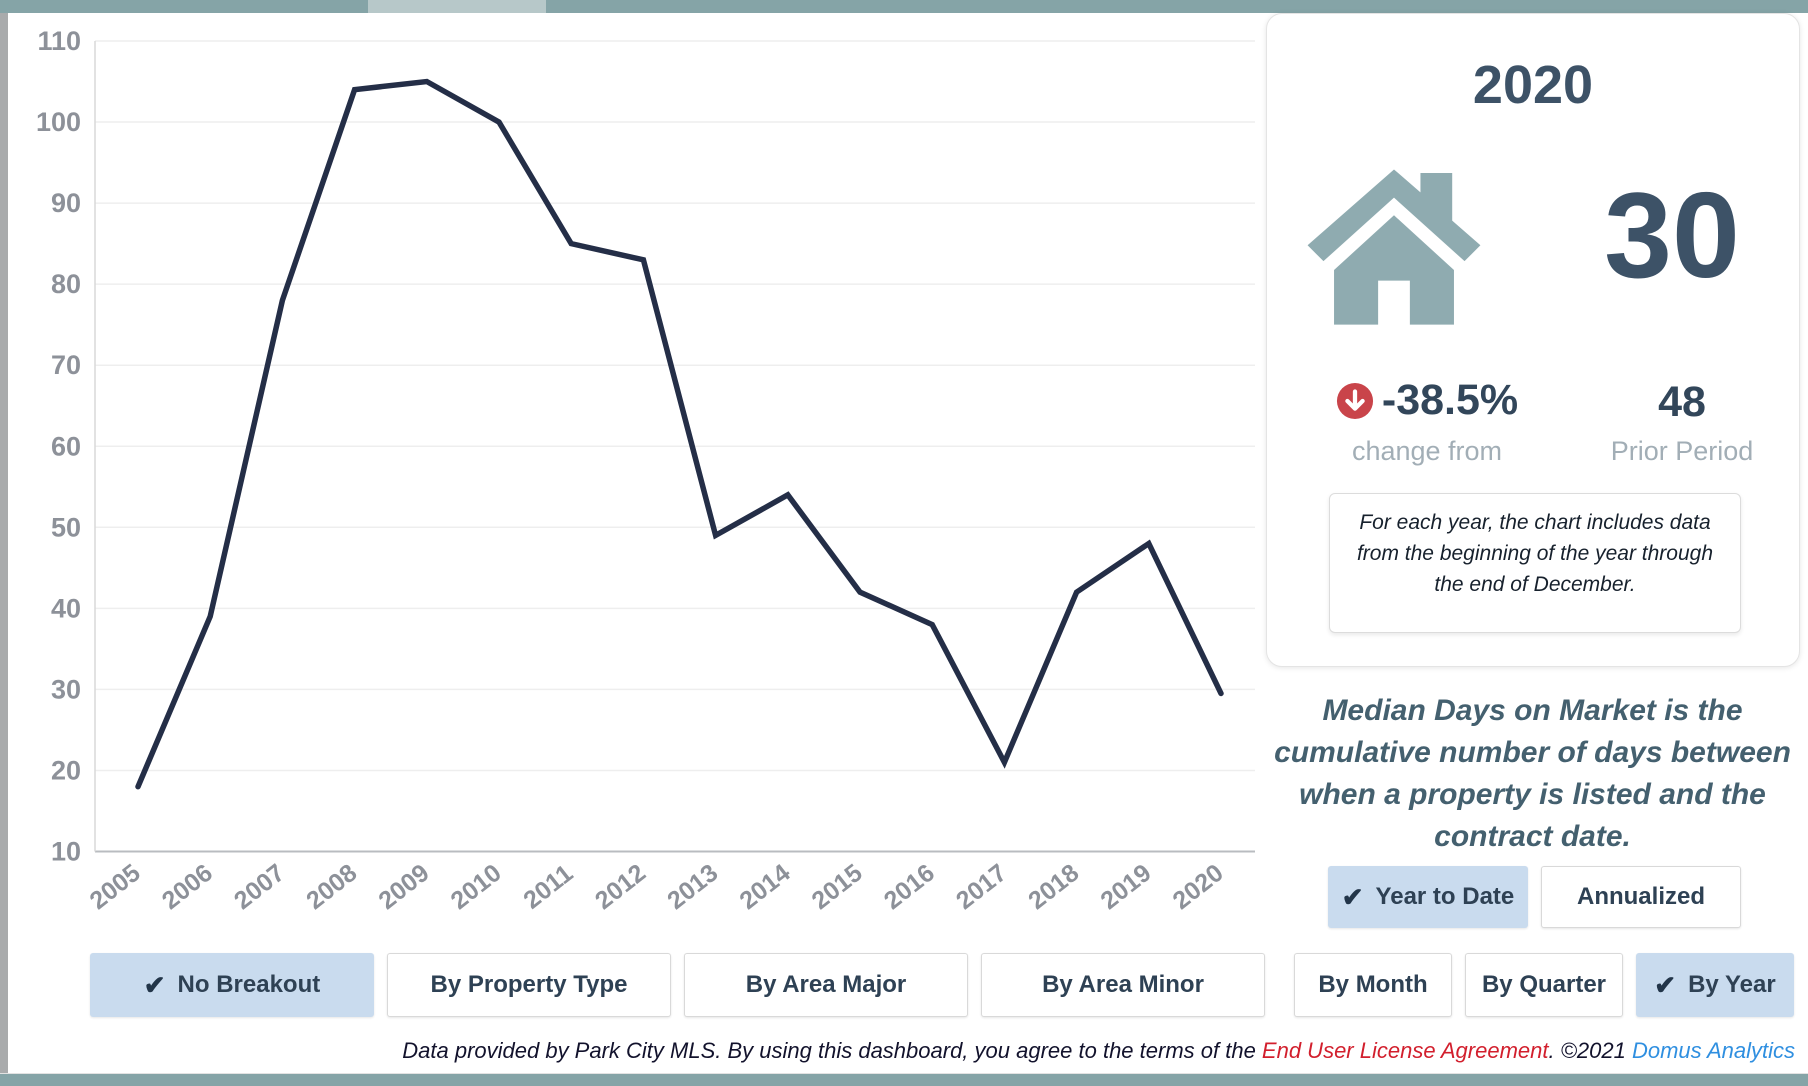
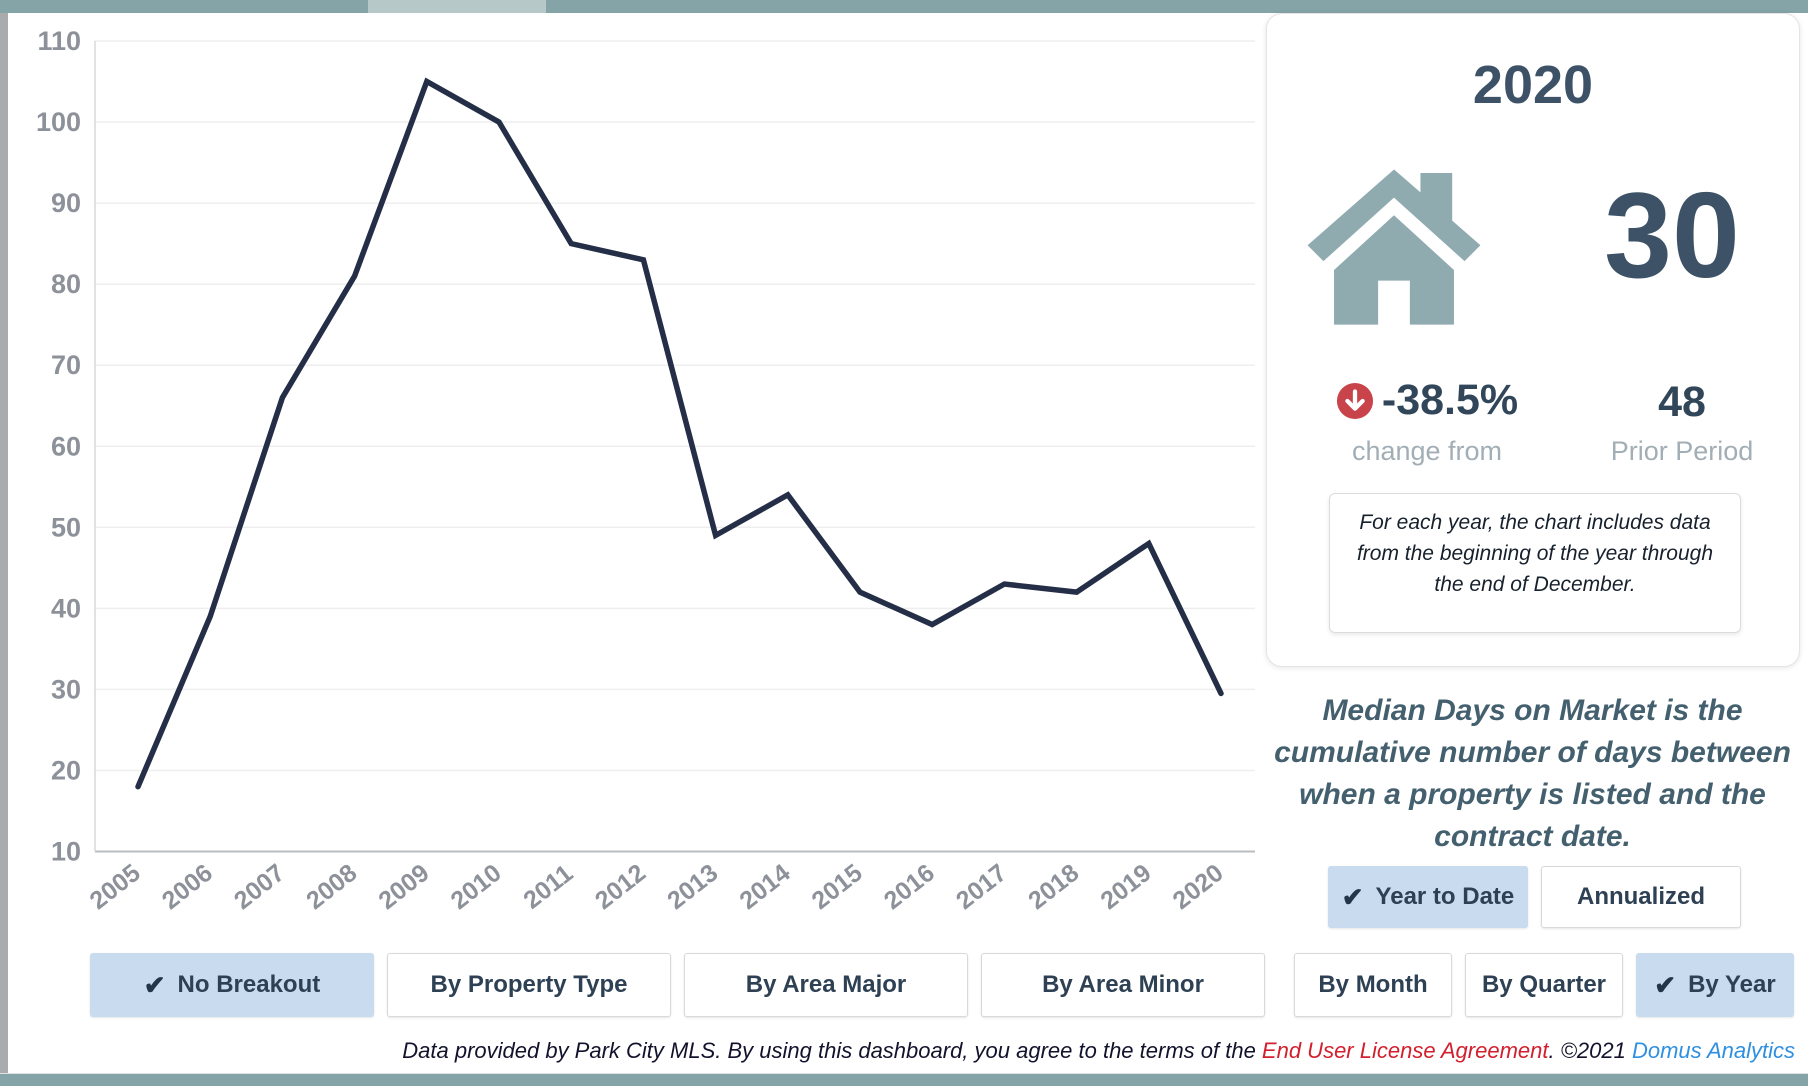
2007: 78 -> 66
2008: 104 -> 81
2017: 21 -> 43
